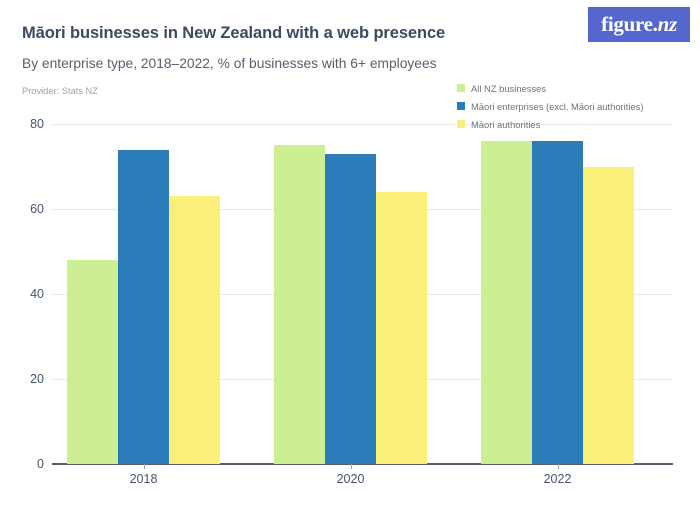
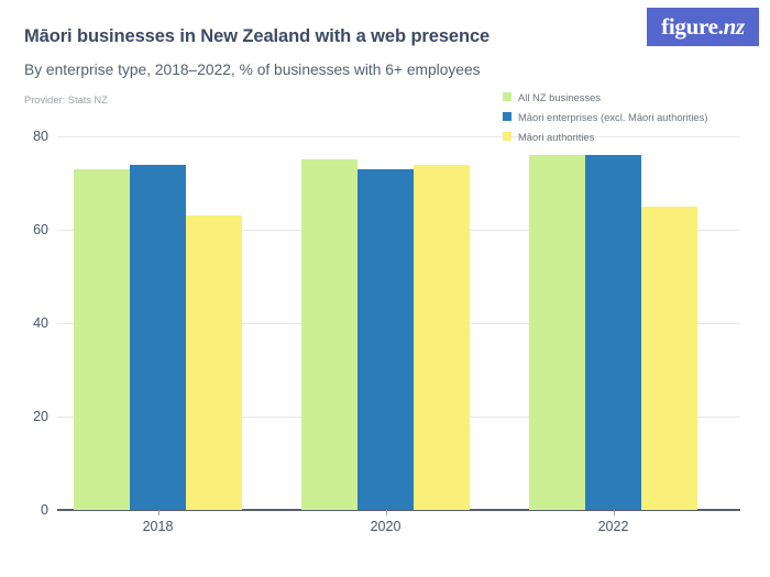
All NZ businesses/2018: 48 -> 73
Māori authorities/2020: 64 -> 74
Māori authorities/2022: 70 -> 65
